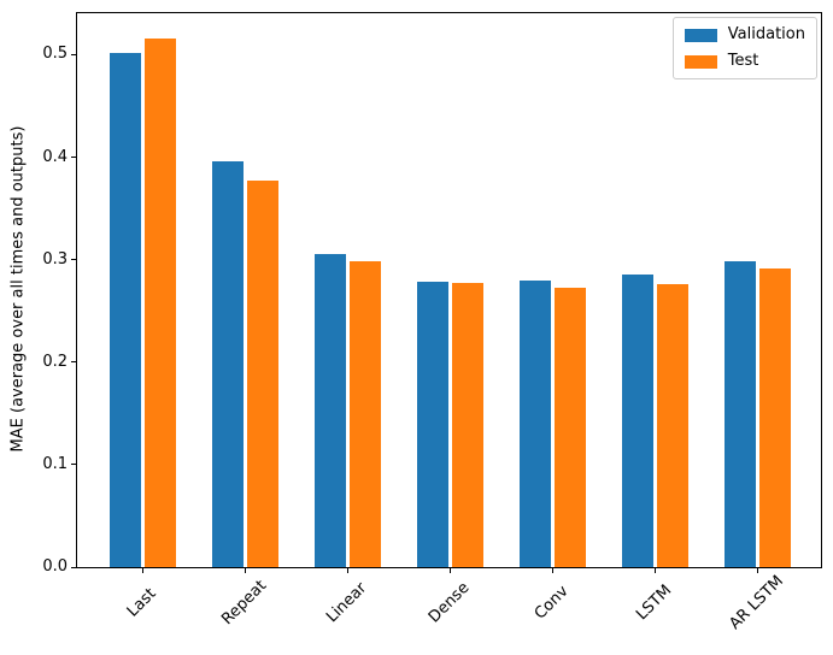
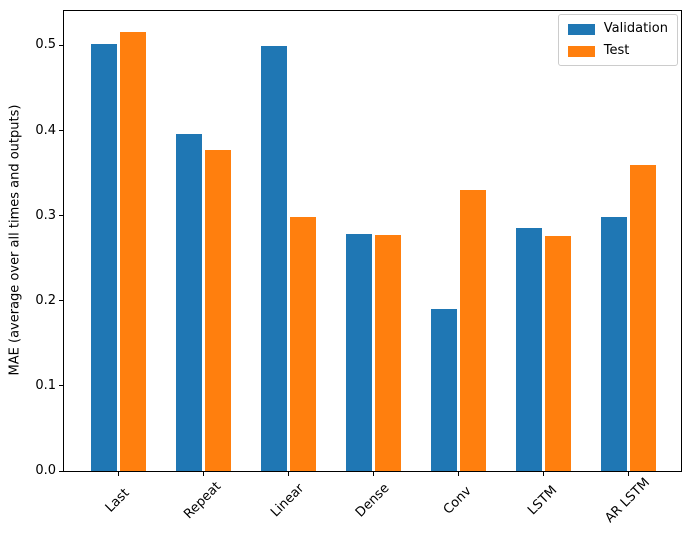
Validation/Linear: 0.31 -> 0.50
Validation/Conv: 0.28 -> 0.19
Test/Conv: 0.27 -> 0.33
Test/AR LSTM: 0.29 -> 0.36
